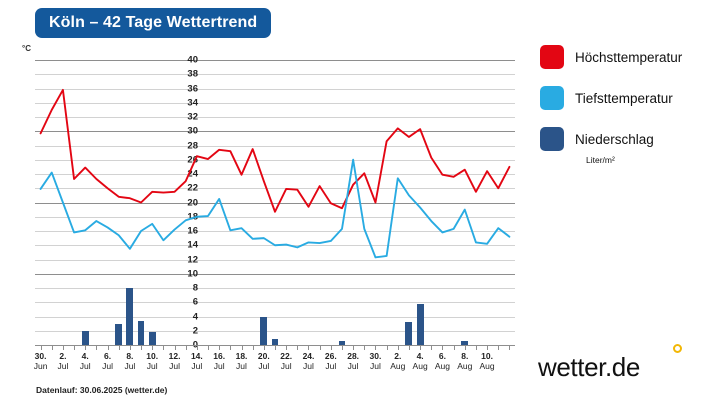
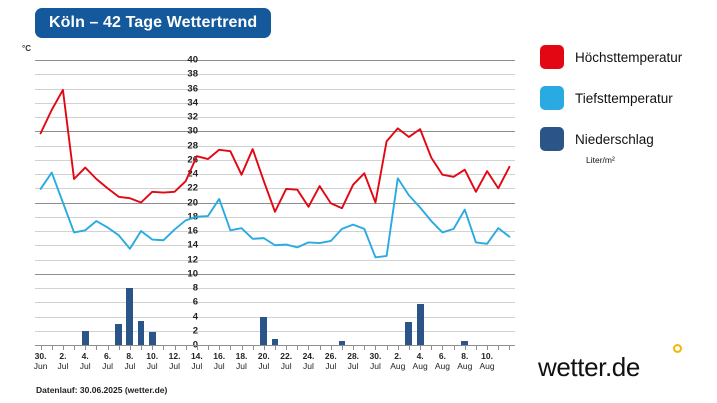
Tiefsttemperatur/10. Jul: 17 -> 15
Tiefsttemperatur/28. Jul: 26 -> 17
